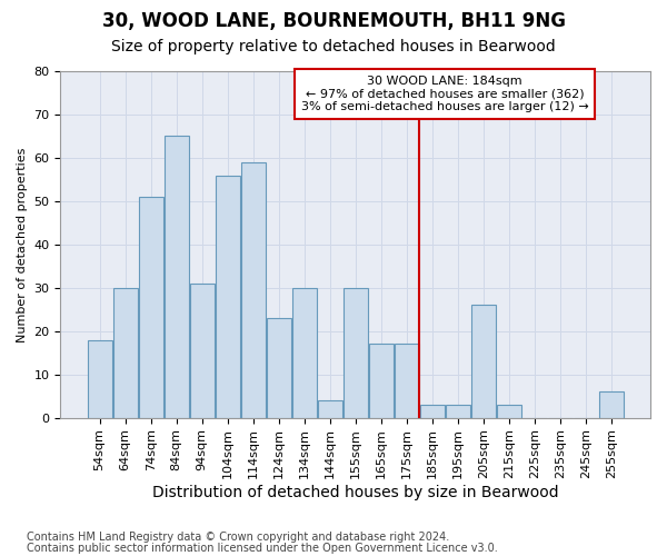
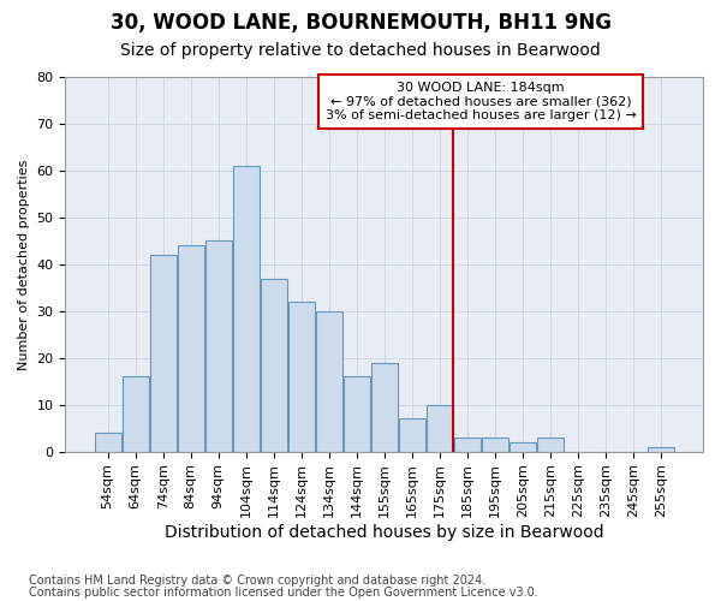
54sqm: 18 -> 4
64sqm: 30 -> 16
74sqm: 51 -> 42
84sqm: 65 -> 44
94sqm: 31 -> 45
104sqm: 56 -> 61
114sqm: 59 -> 37
124sqm: 23 -> 32
144sqm: 4 -> 16
155sqm: 30 -> 19
165sqm: 17 -> 7
175sqm: 17 -> 10
205sqm: 26 -> 2
255sqm: 6 -> 1
